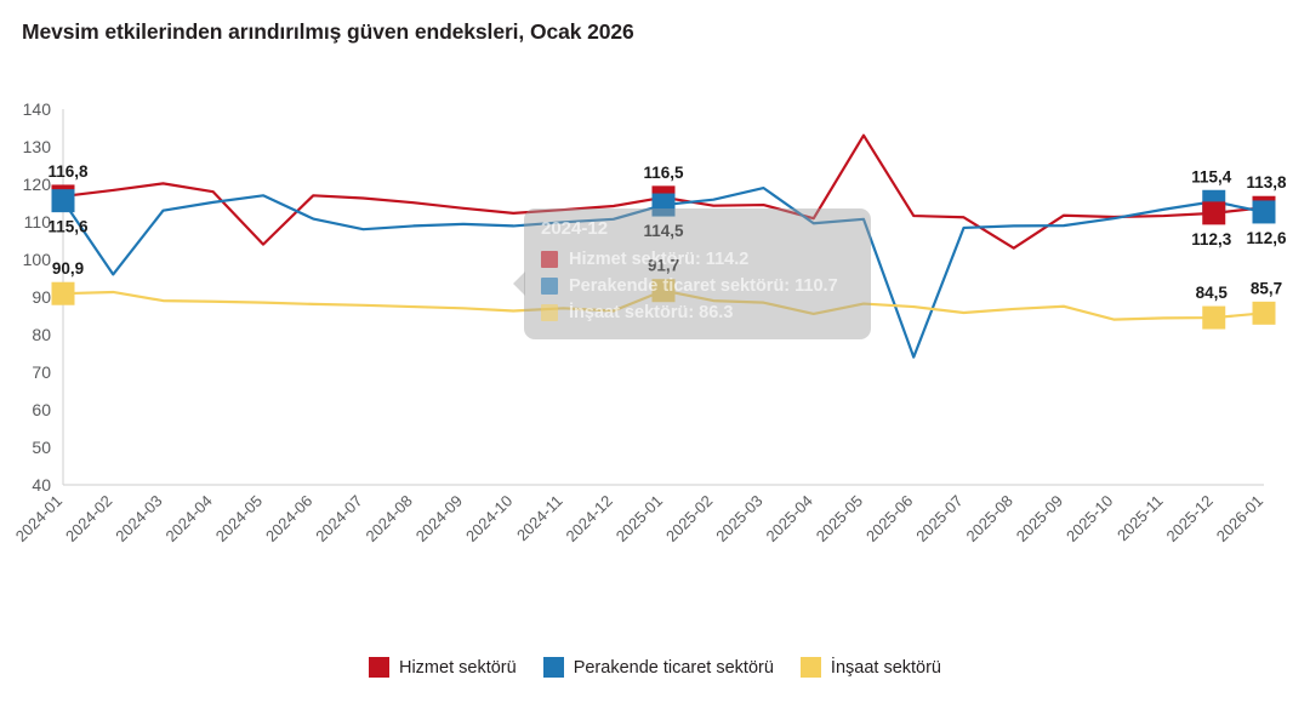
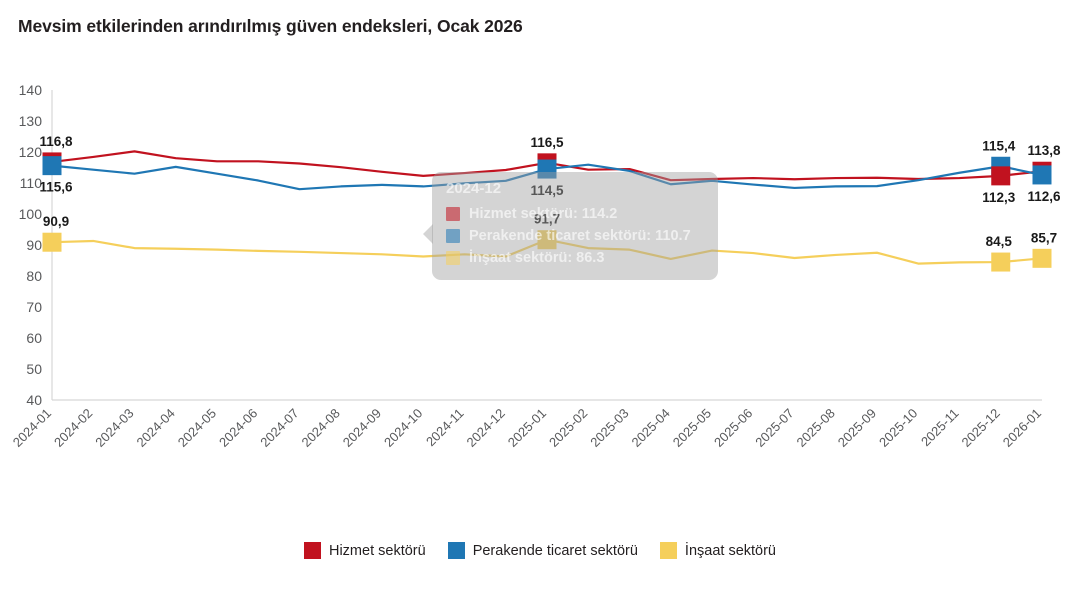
Perakende ticaret sektörü/2024-02: 96 -> 114
Hizmet sektörü/2024-05: 104 -> 117
Perakende ticaret sektörü/2024-05: 117 -> 113
Perakende ticaret sektörü/2025-03: 119 -> 114
Hizmet sektörü/2025-05: 133 -> 111
Perakende ticaret sektörü/2025-06: 74 -> 110
Hizmet sektörü/2025-08: 103 -> 112
